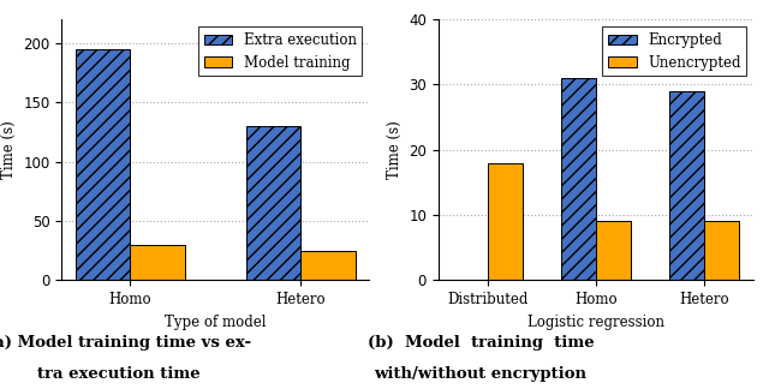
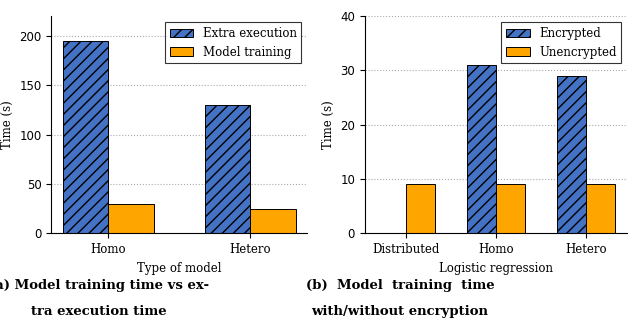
Unencrypted/Distributed: 18 -> 9
